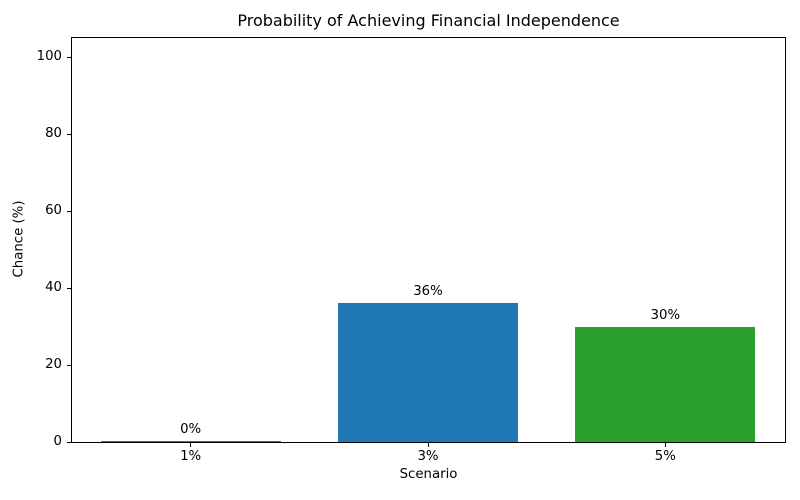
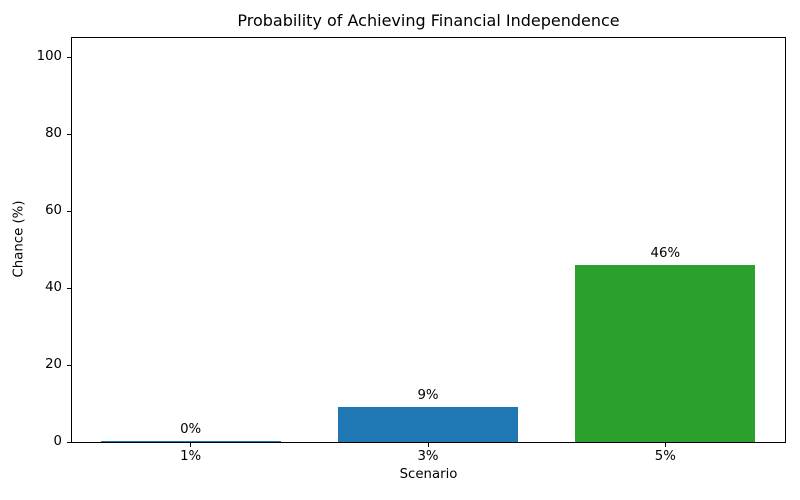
3%: 36% -> 9%
5%: 30% -> 46%
